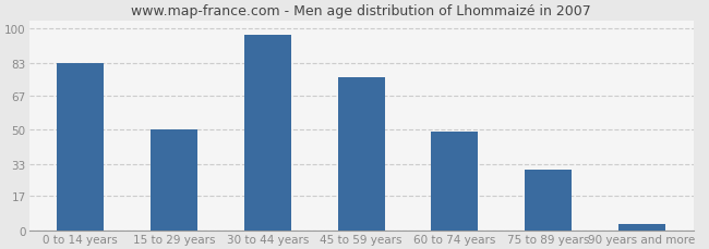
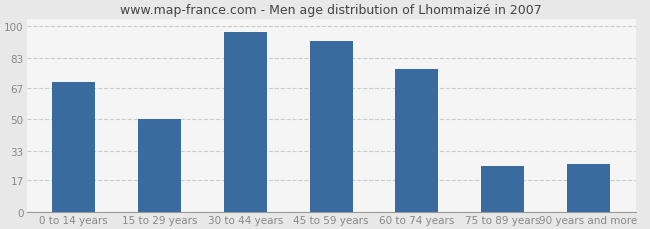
0 to 14 years: 83 -> 70
45 to 59 years: 76 -> 92
60 to 74 years: 49 -> 77
75 to 89 years: 30 -> 25
90 years and more: 3 -> 26
